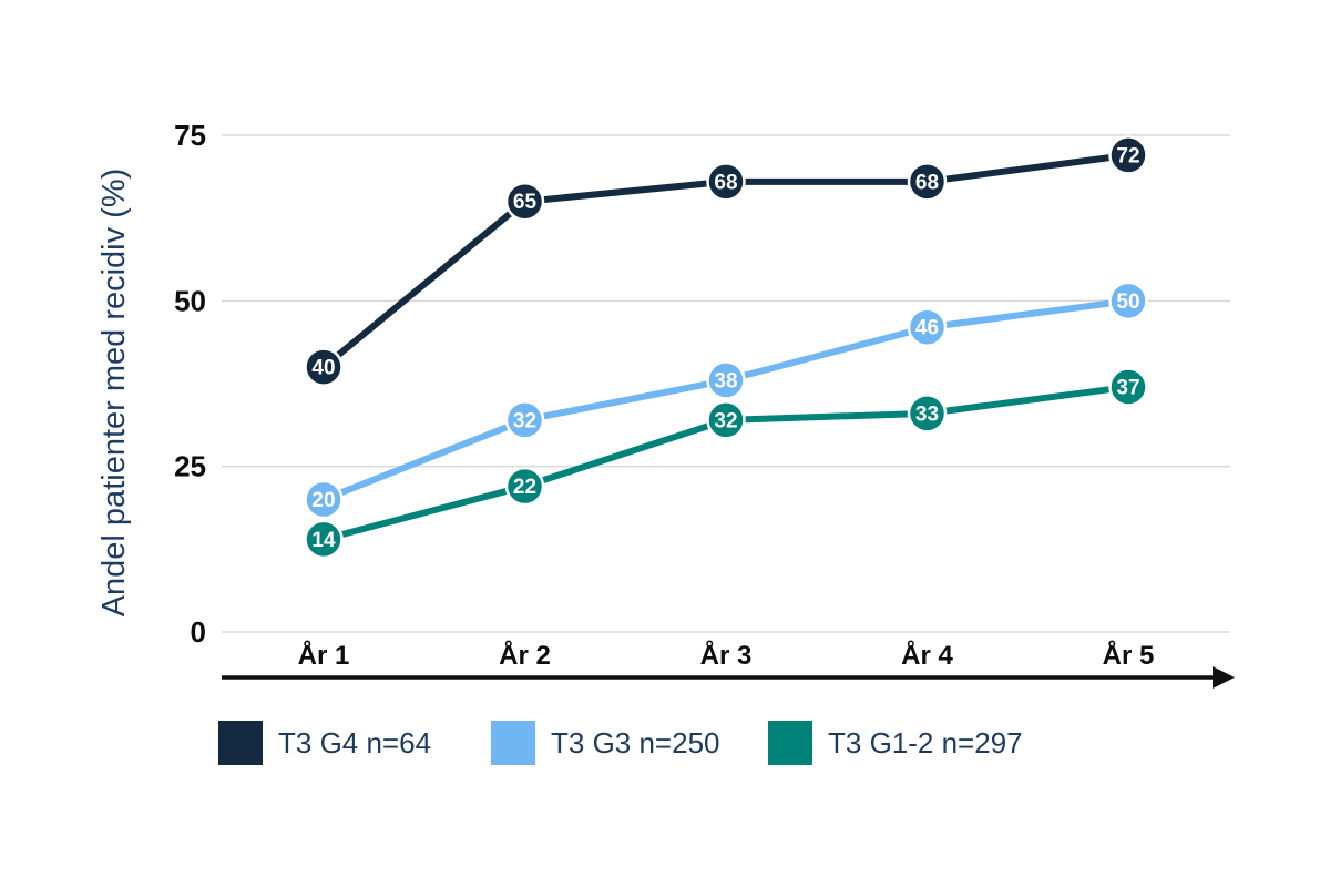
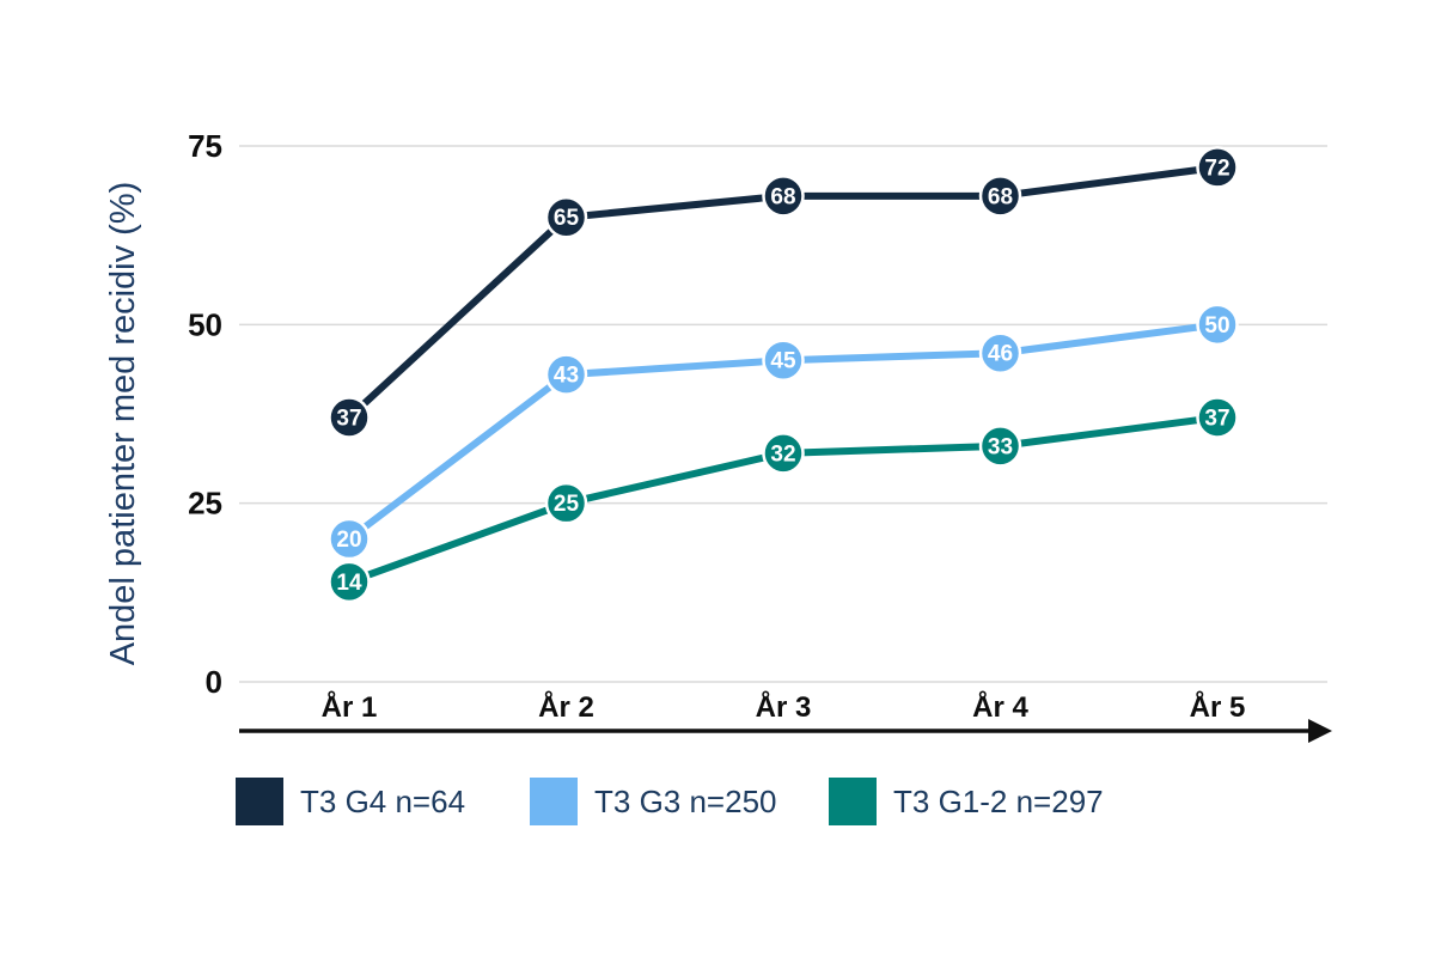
T3 G4 n=64/År 1: 40 -> 37
T3 G3 n=250/År 2: 32 -> 43
T3 G1-2 n=297/År 2: 22 -> 25
T3 G3 n=250/År 3: 38 -> 45
